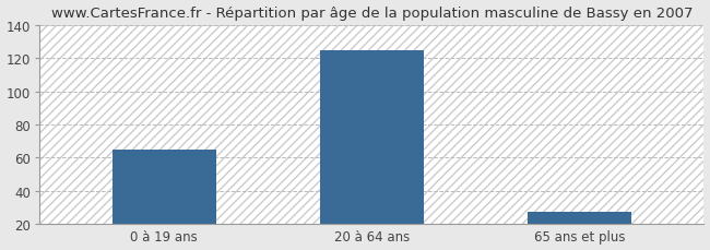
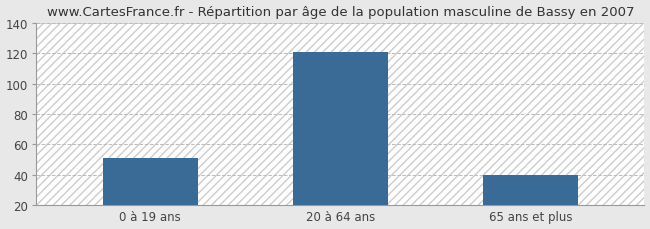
0 à 19 ans: 65 -> 51
20 à 64 ans: 125 -> 121
65 ans et plus: 27 -> 40
